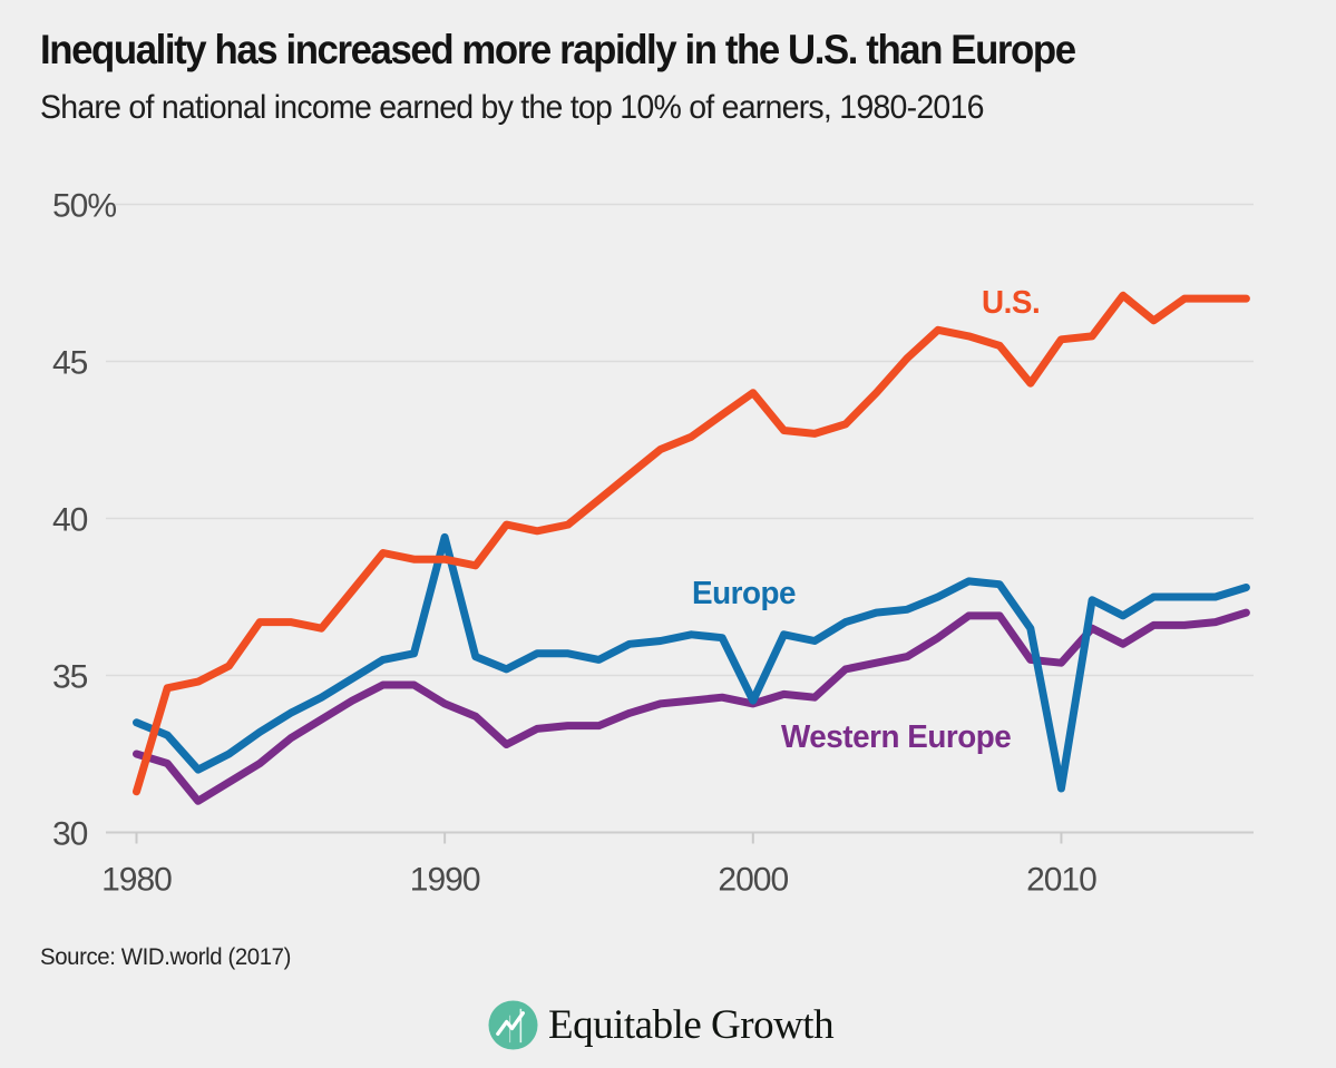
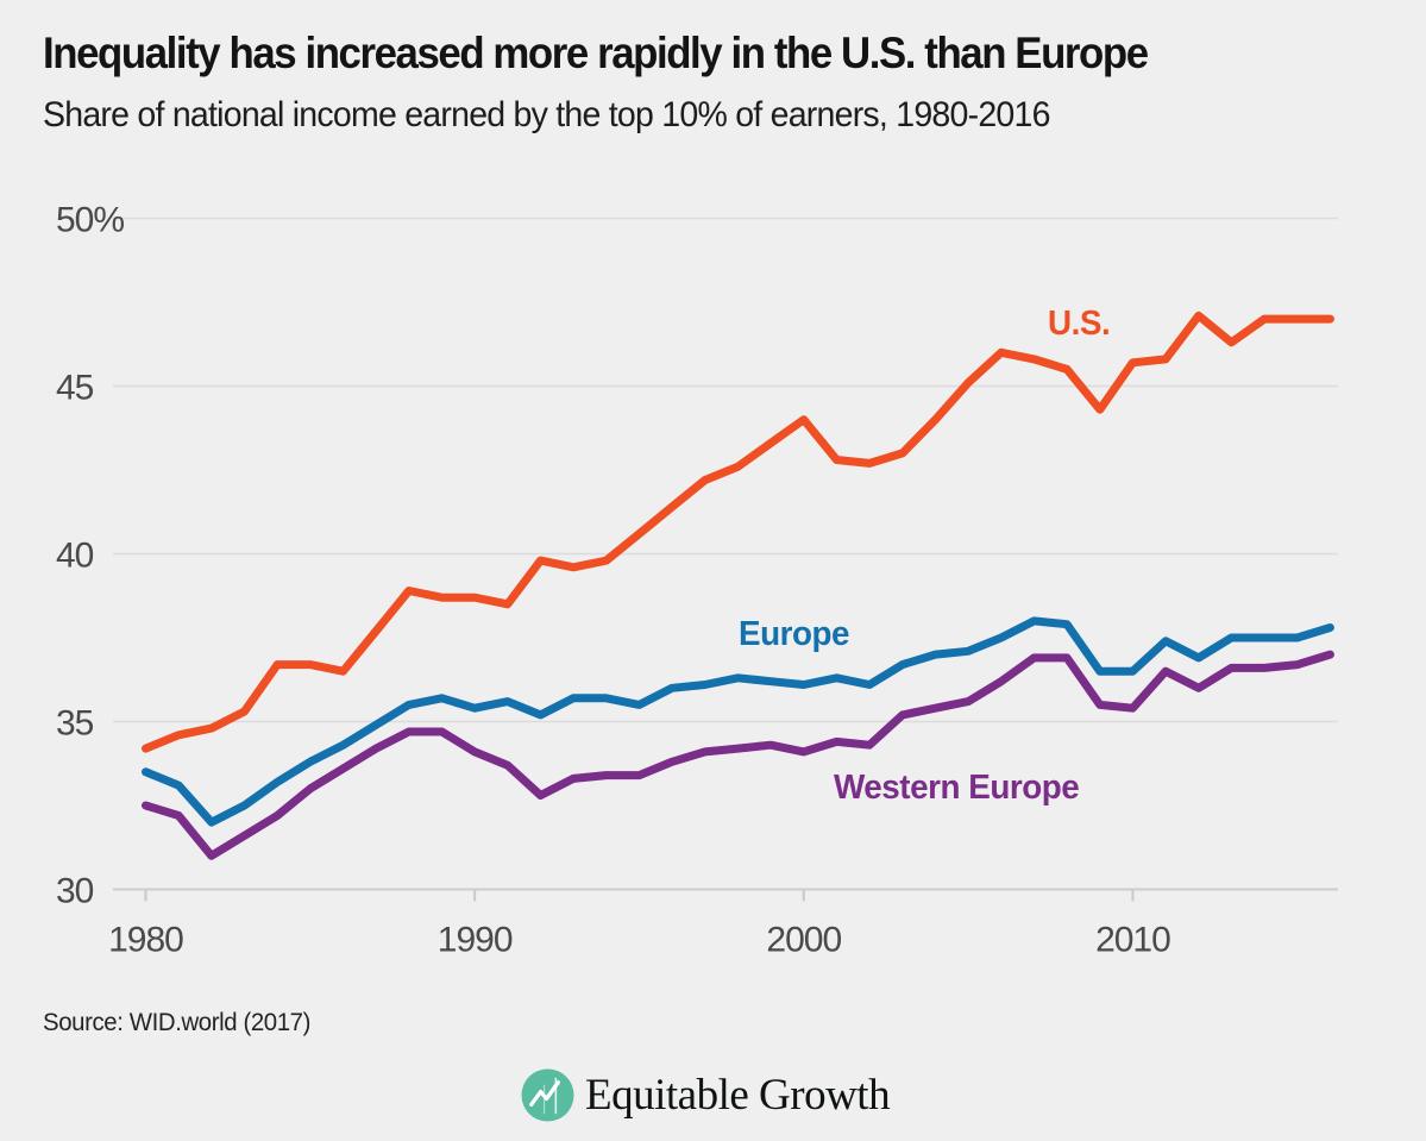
U.S./1980: 31.3% -> 34.2%
Europe/1990: 39.4% -> 35.4%
Europe/2000: 34.2% -> 36.1%
Europe/2010: 31.4% -> 36.5%
